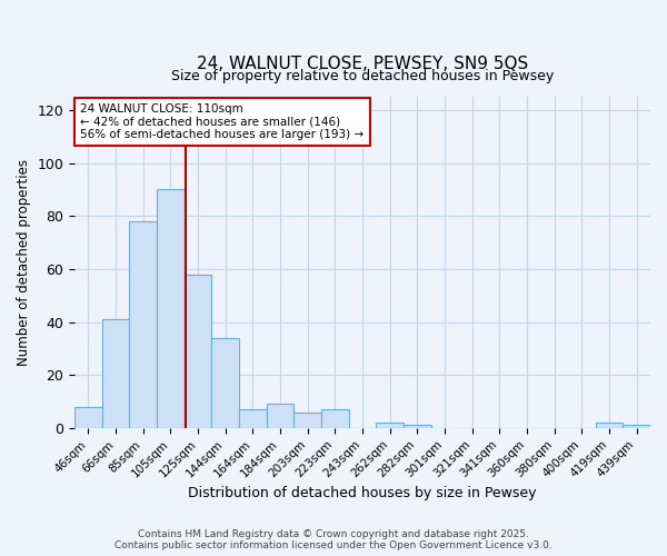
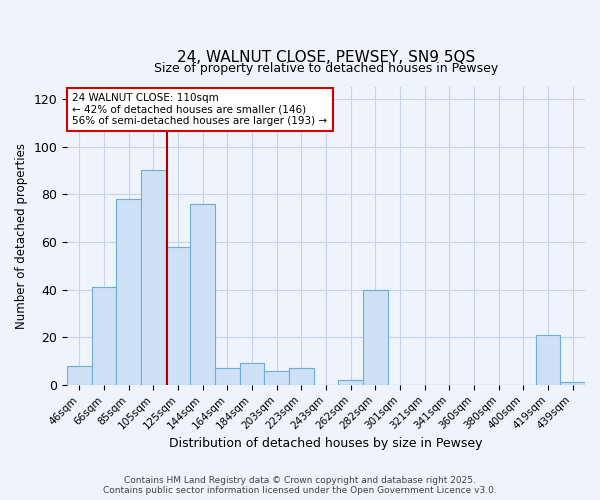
144sqm: 34 -> 76
282sqm: 1 -> 40
419sqm: 2 -> 21
